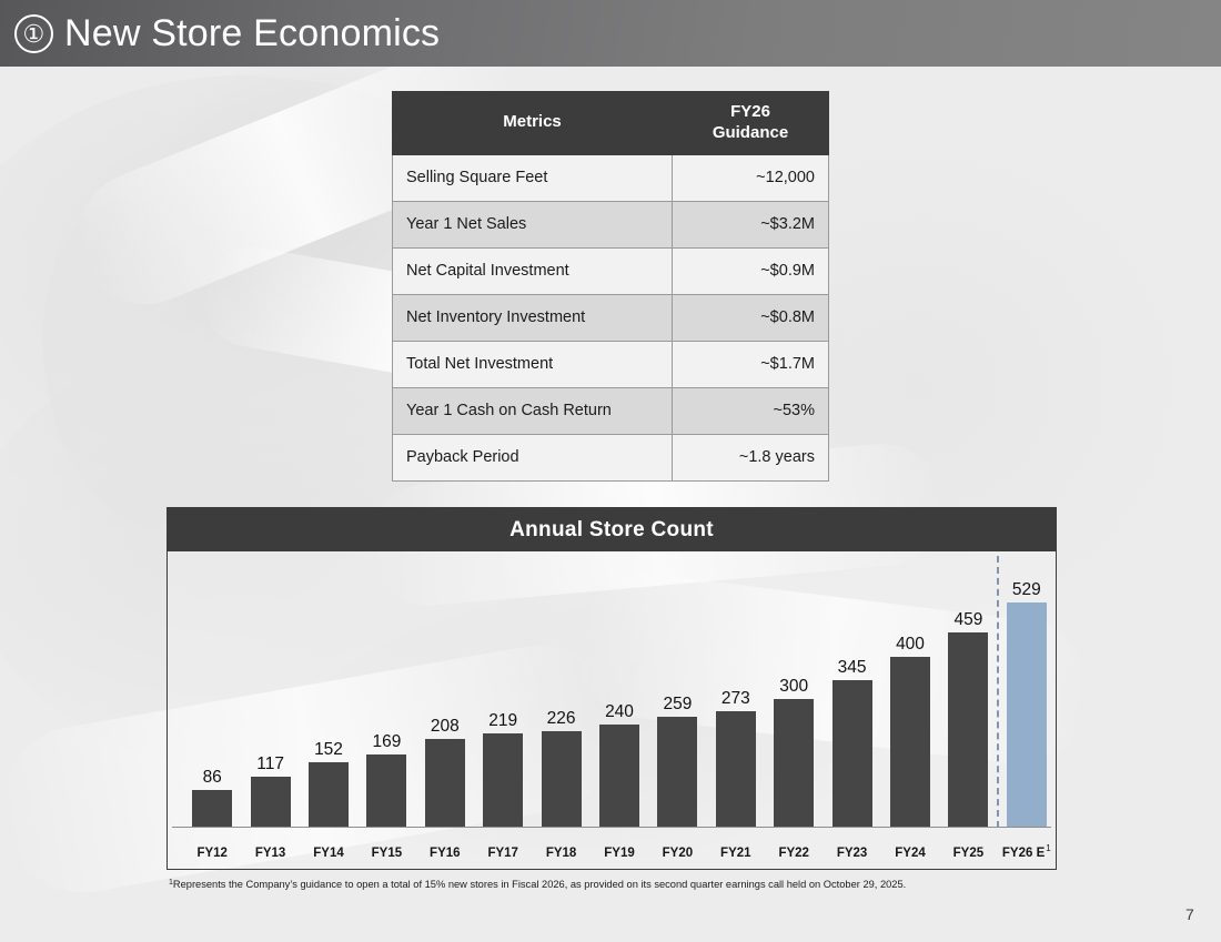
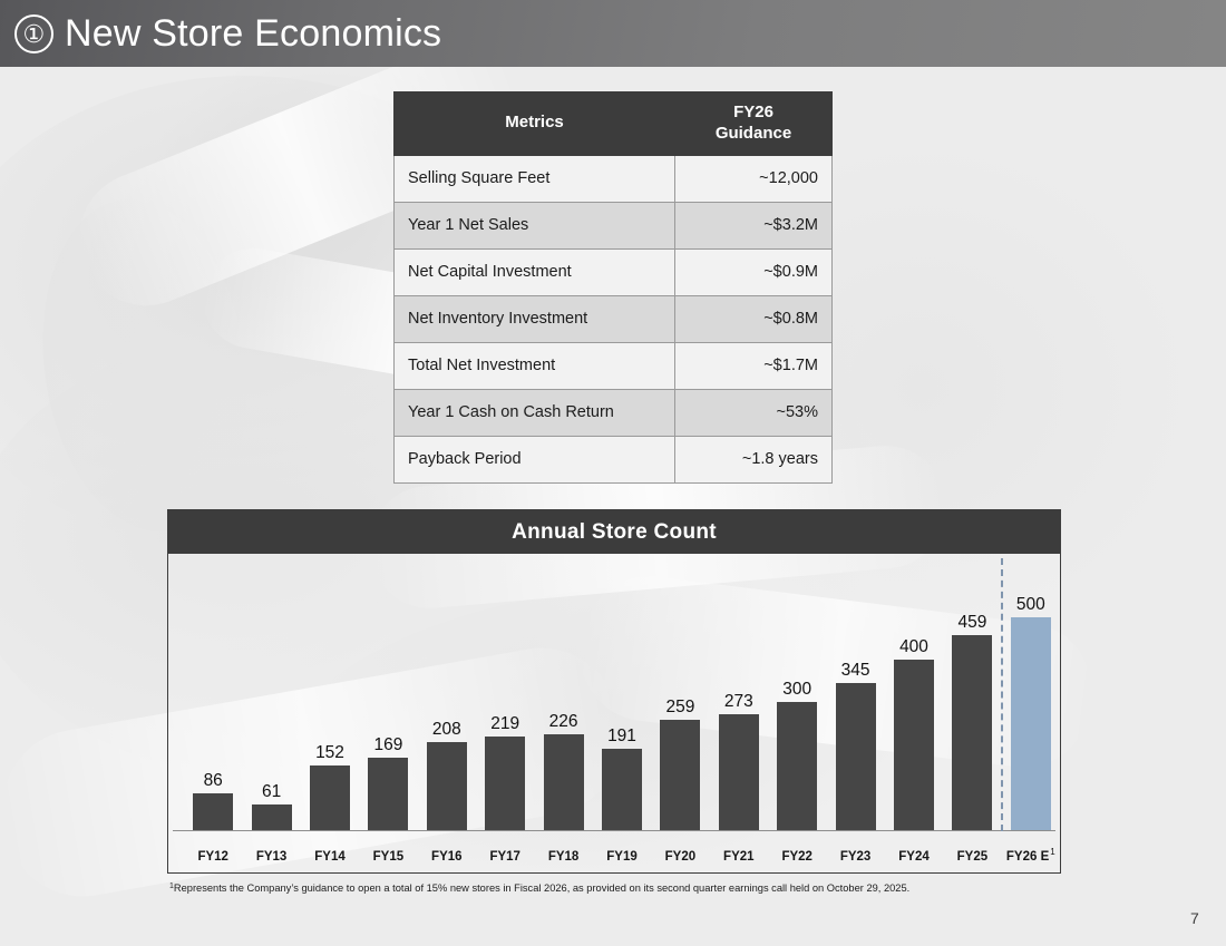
FY13: 117 -> 61
FY19: 240 -> 191
FY26 E: 529 -> 500
